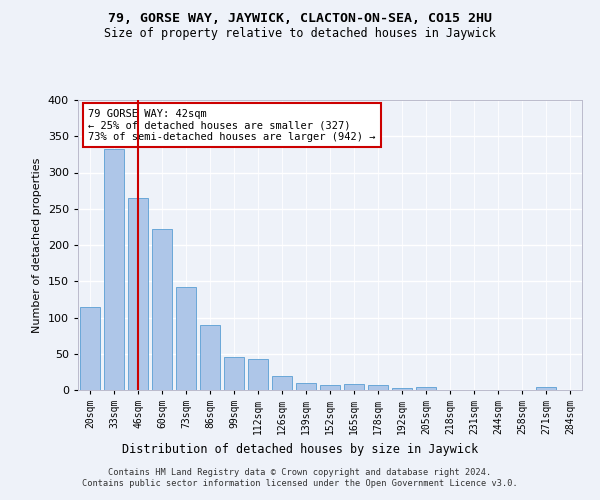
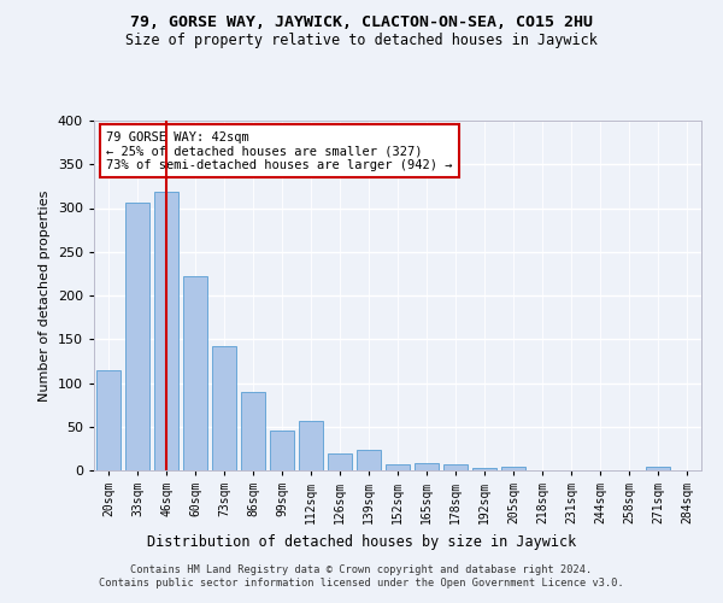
33sqm: 332 -> 306
46sqm: 265 -> 318
112sqm: 43 -> 56
139sqm: 10 -> 24
